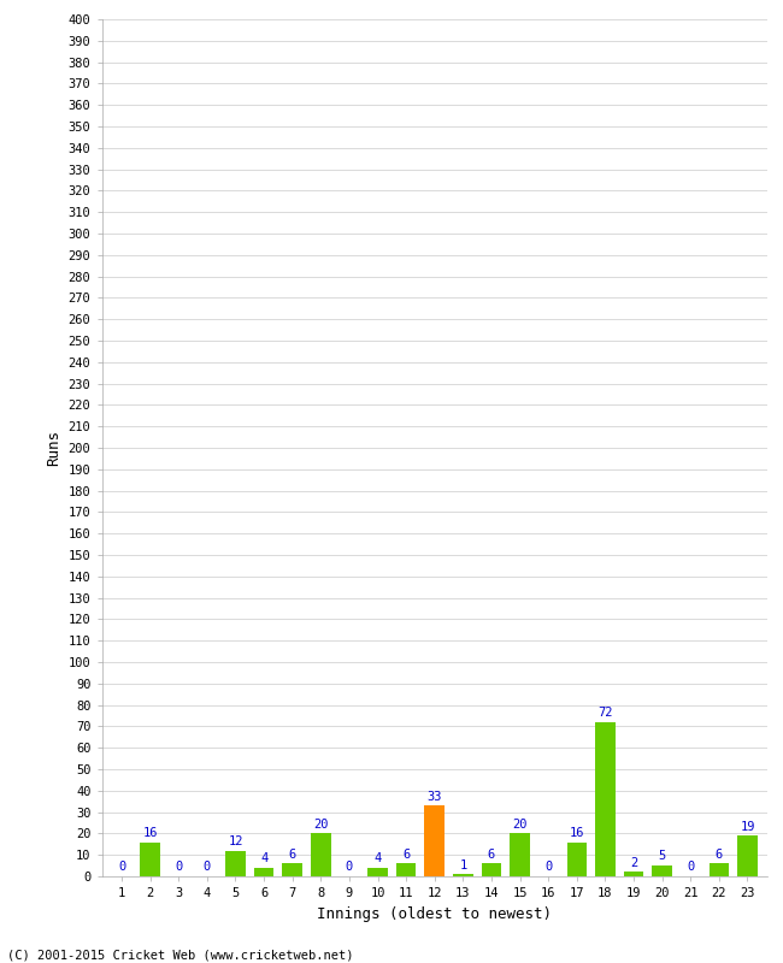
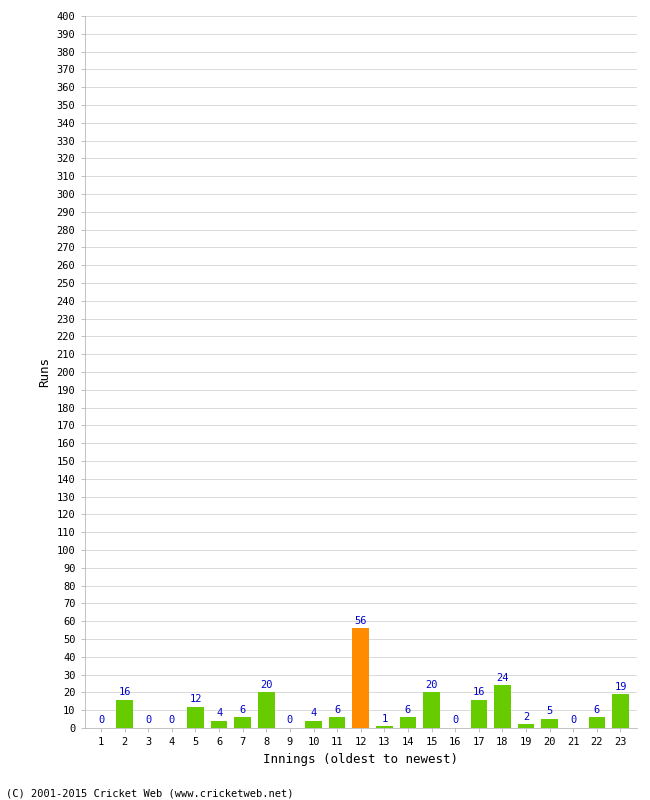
12: 33 -> 56
18: 72 -> 24
